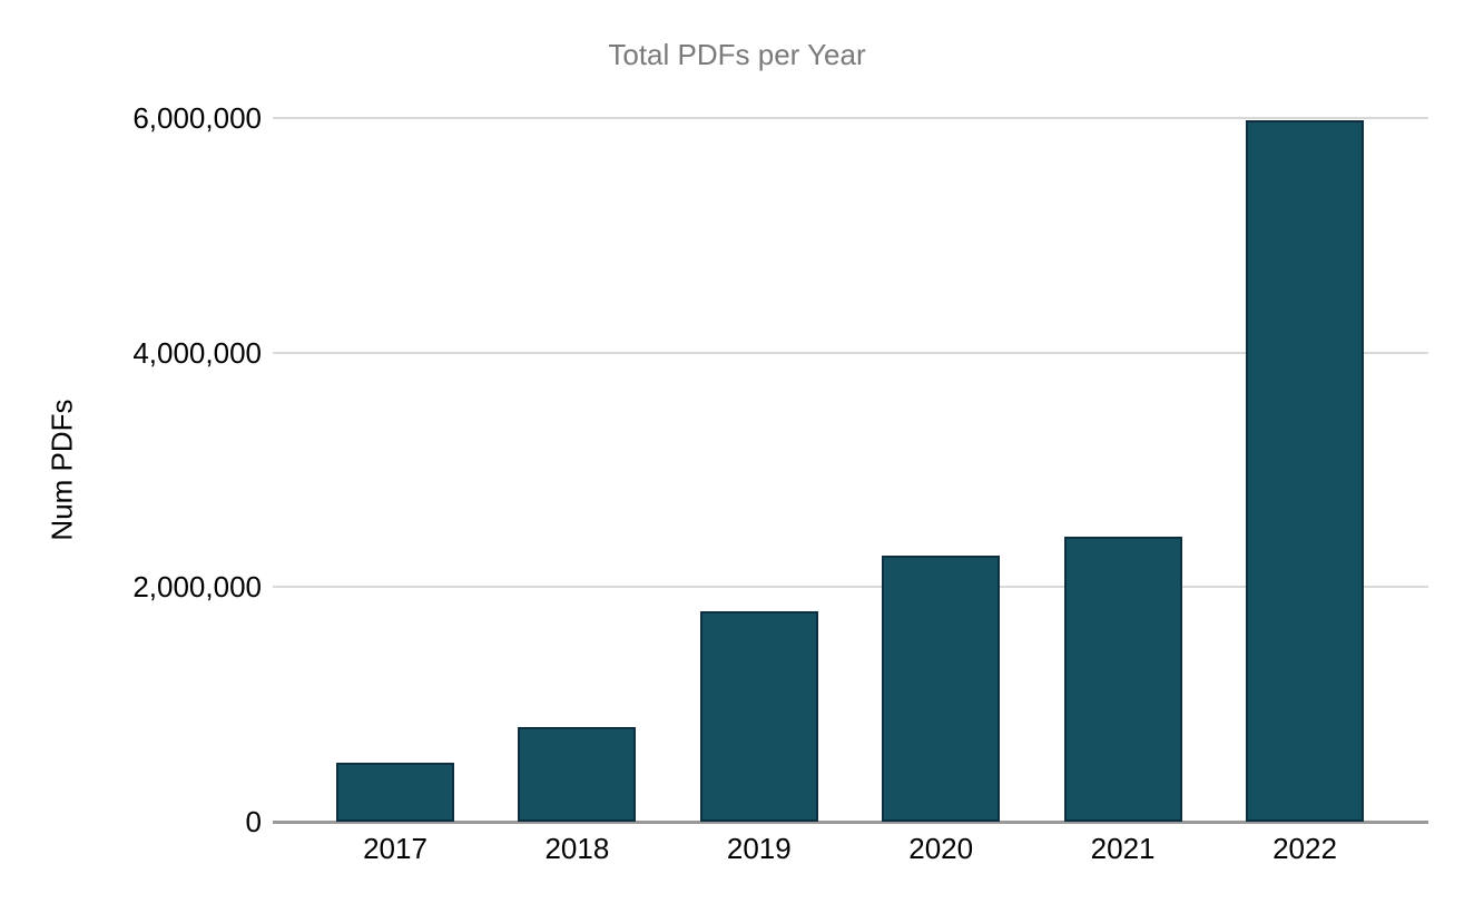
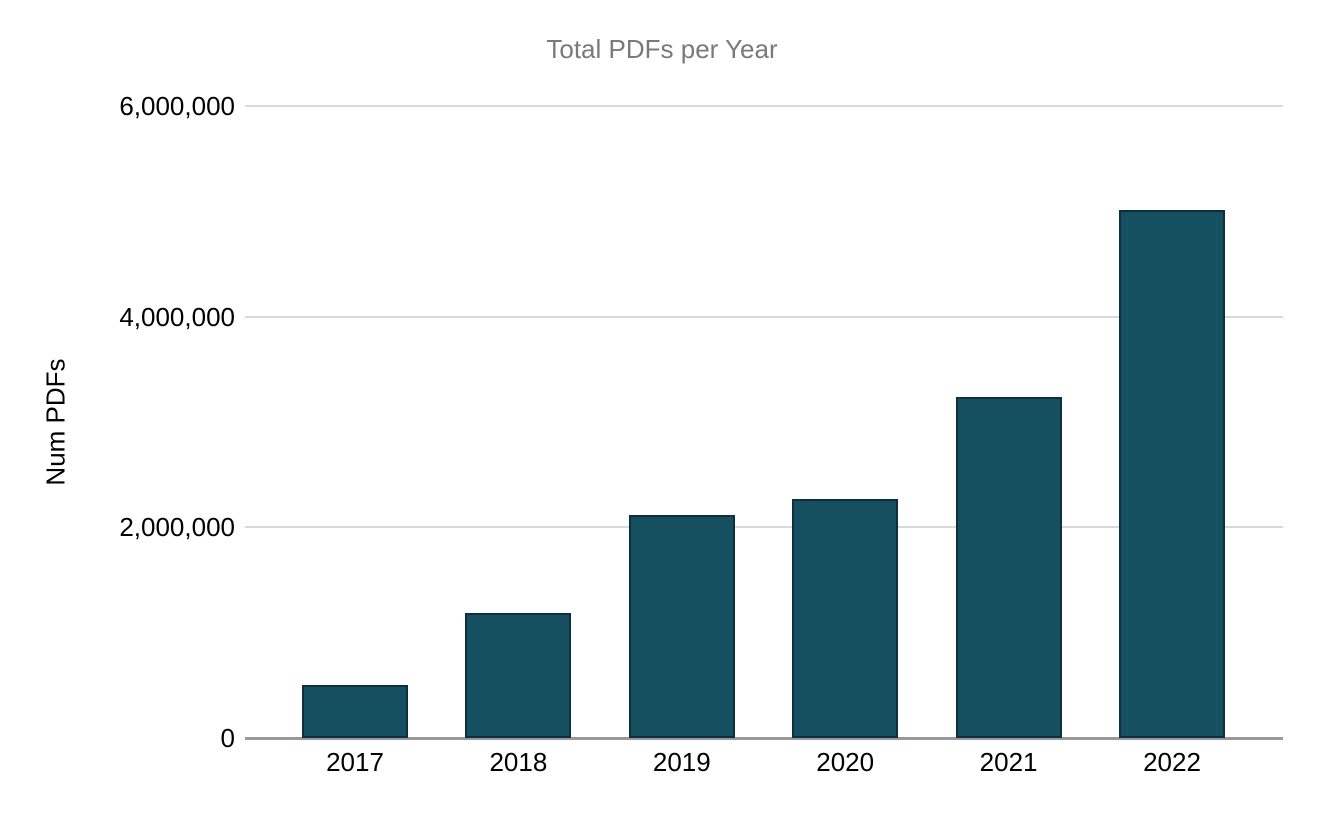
2018: 810000 -> 1190000
2019: 1790000 -> 2120000
2021: 2430000 -> 3240000
2022: 5980000 -> 5010000
